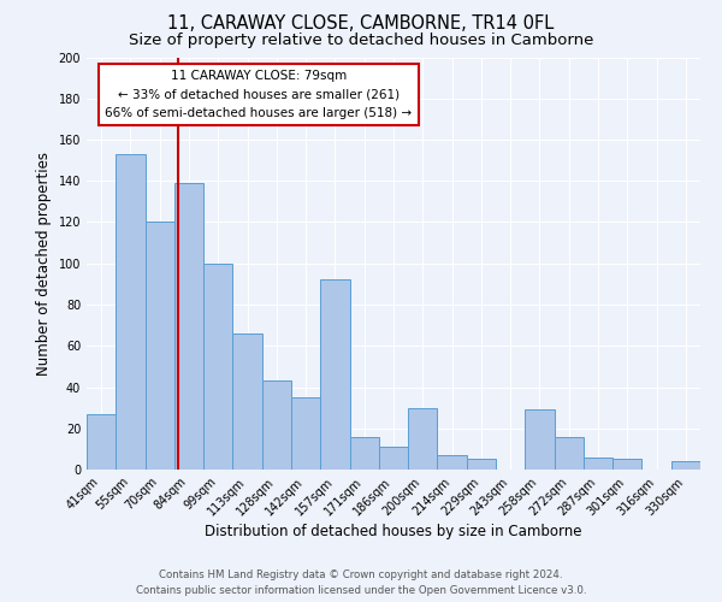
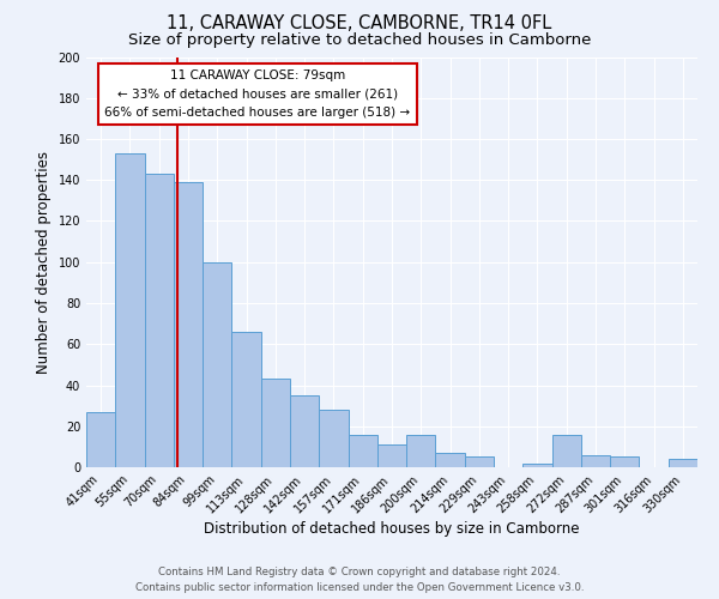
70sqm: 120 -> 143
157sqm: 92 -> 28
200sqm: 30 -> 16
258sqm: 29 -> 2
